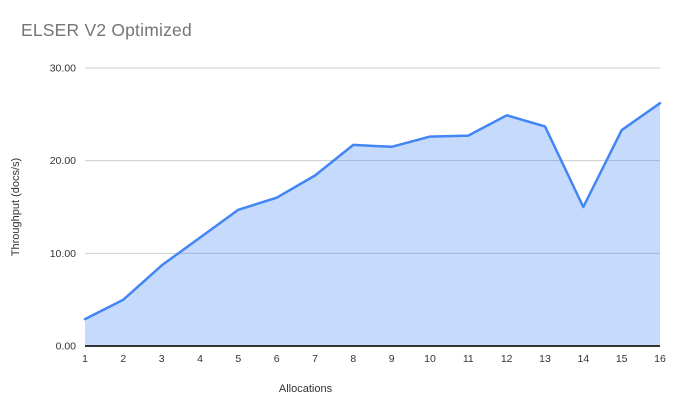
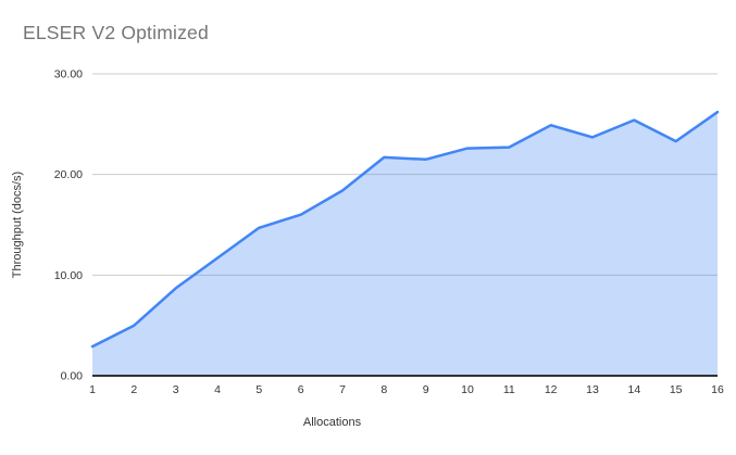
14: 15 -> 25
